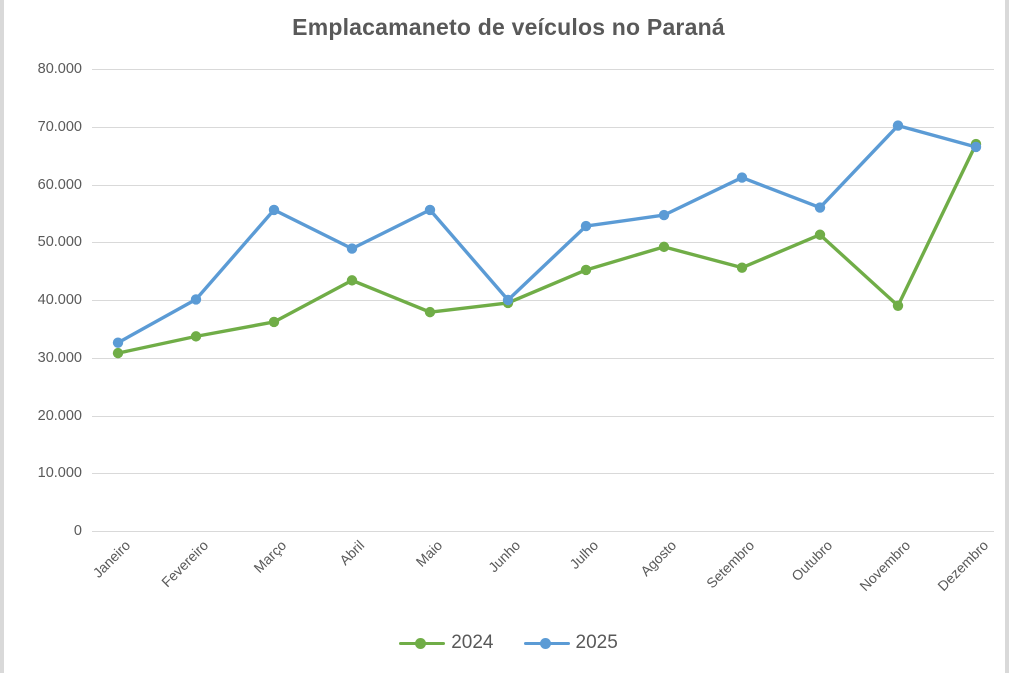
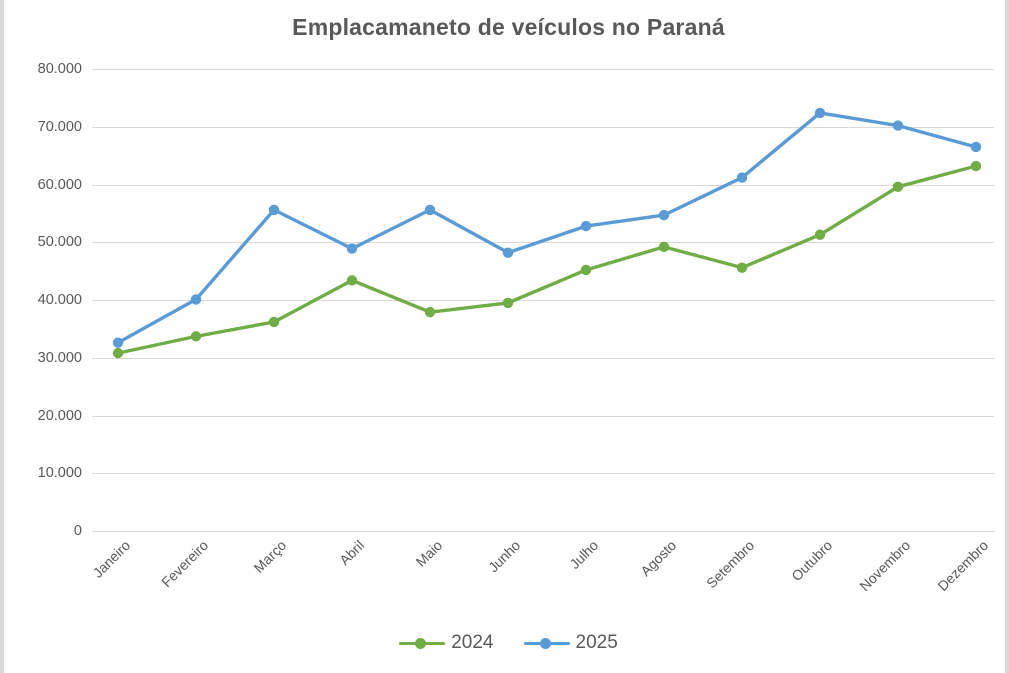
2025/Junho: 40000 -> 48000
2025/Outubro: 56000 -> 72000
2024/Novembro: 39000 -> 60000
2024/Dezembro: 67000 -> 63000
